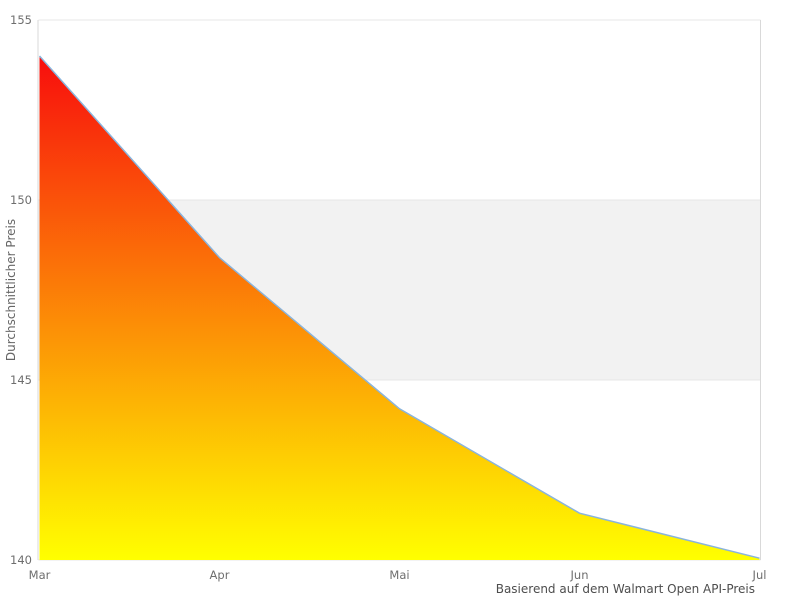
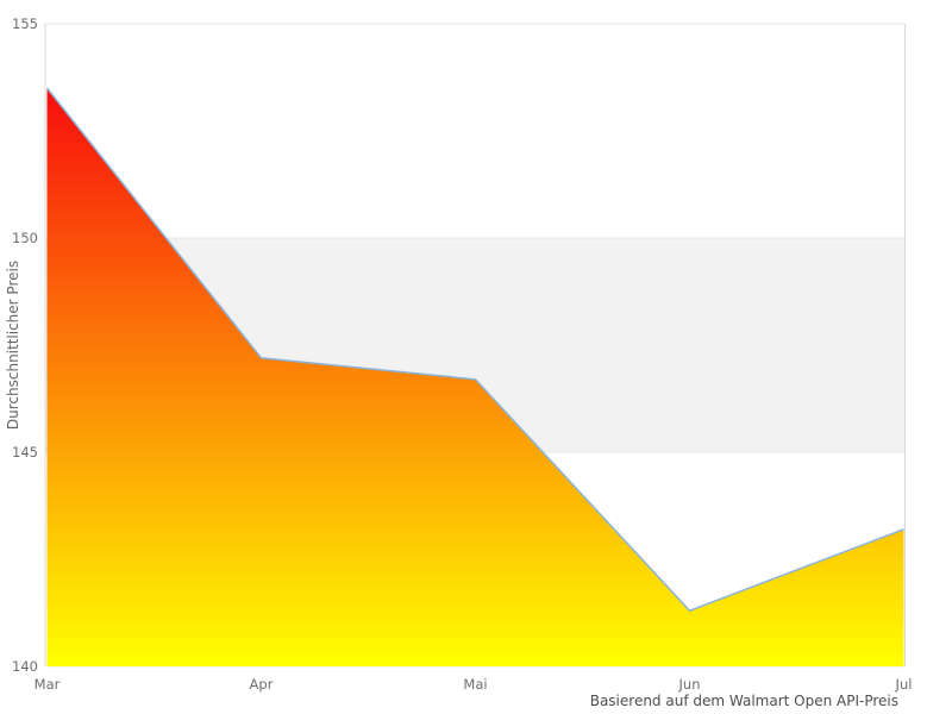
Mar: 154.0 -> 153.5
Apr: 148.4 -> 147.2
Mai: 144.2 -> 146.7
Jul: 140.1 -> 143.2
